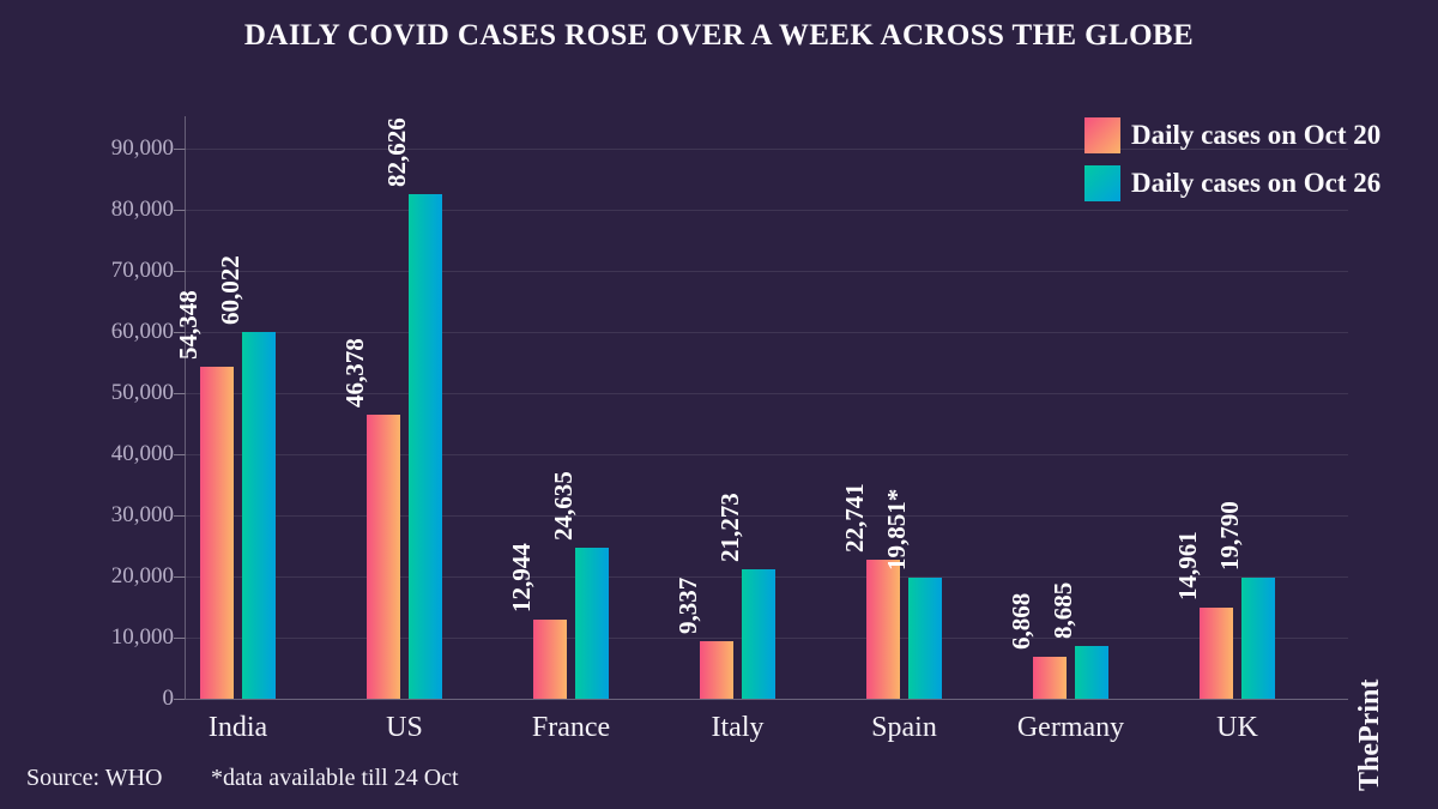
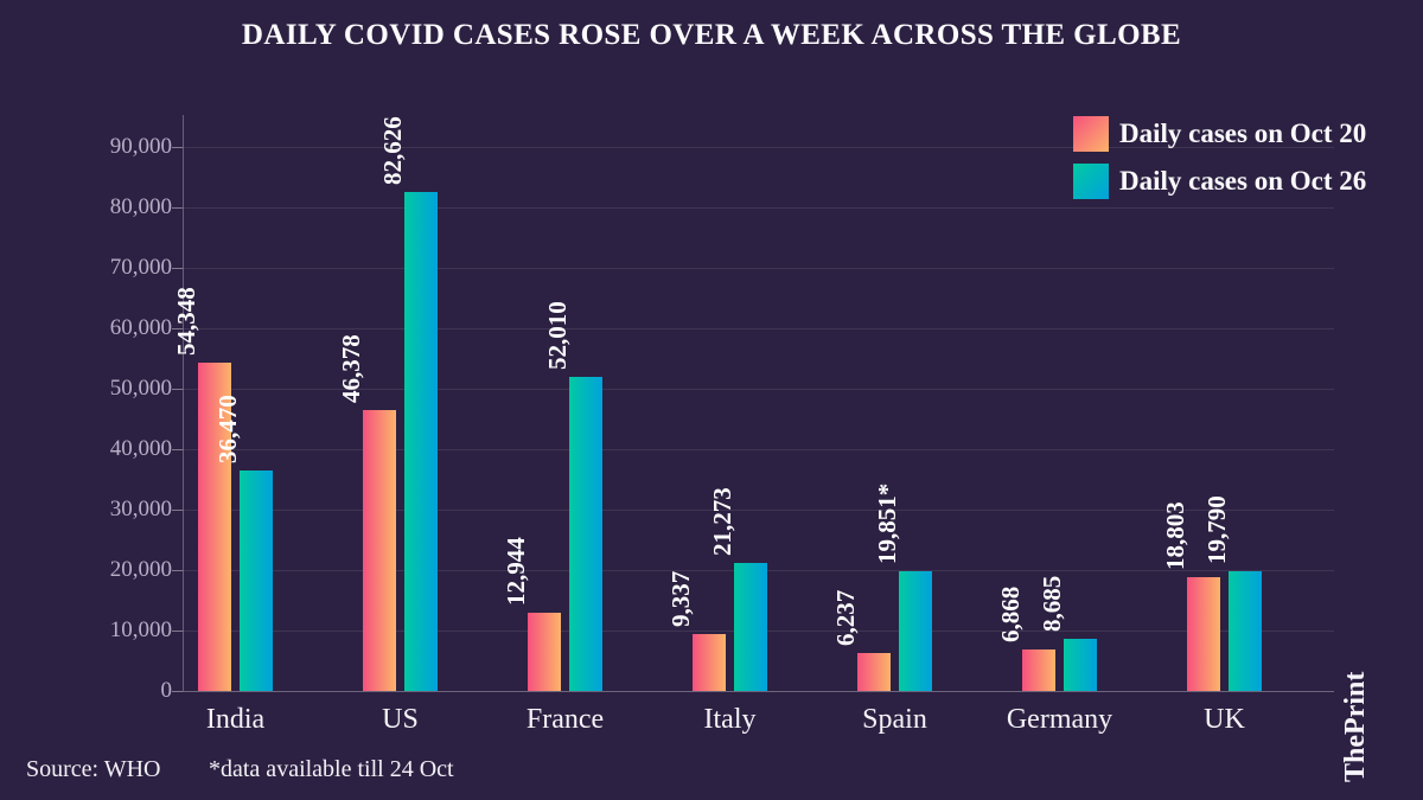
Daily cases on Oct 26/India: 60,022 -> 36,470
Daily cases on Oct 26/France: 24,635 -> 52,010
Daily cases on Oct 20/Spain: 22,741 -> 6,237
Daily cases on Oct 20/UK: 14,961 -> 18,803
